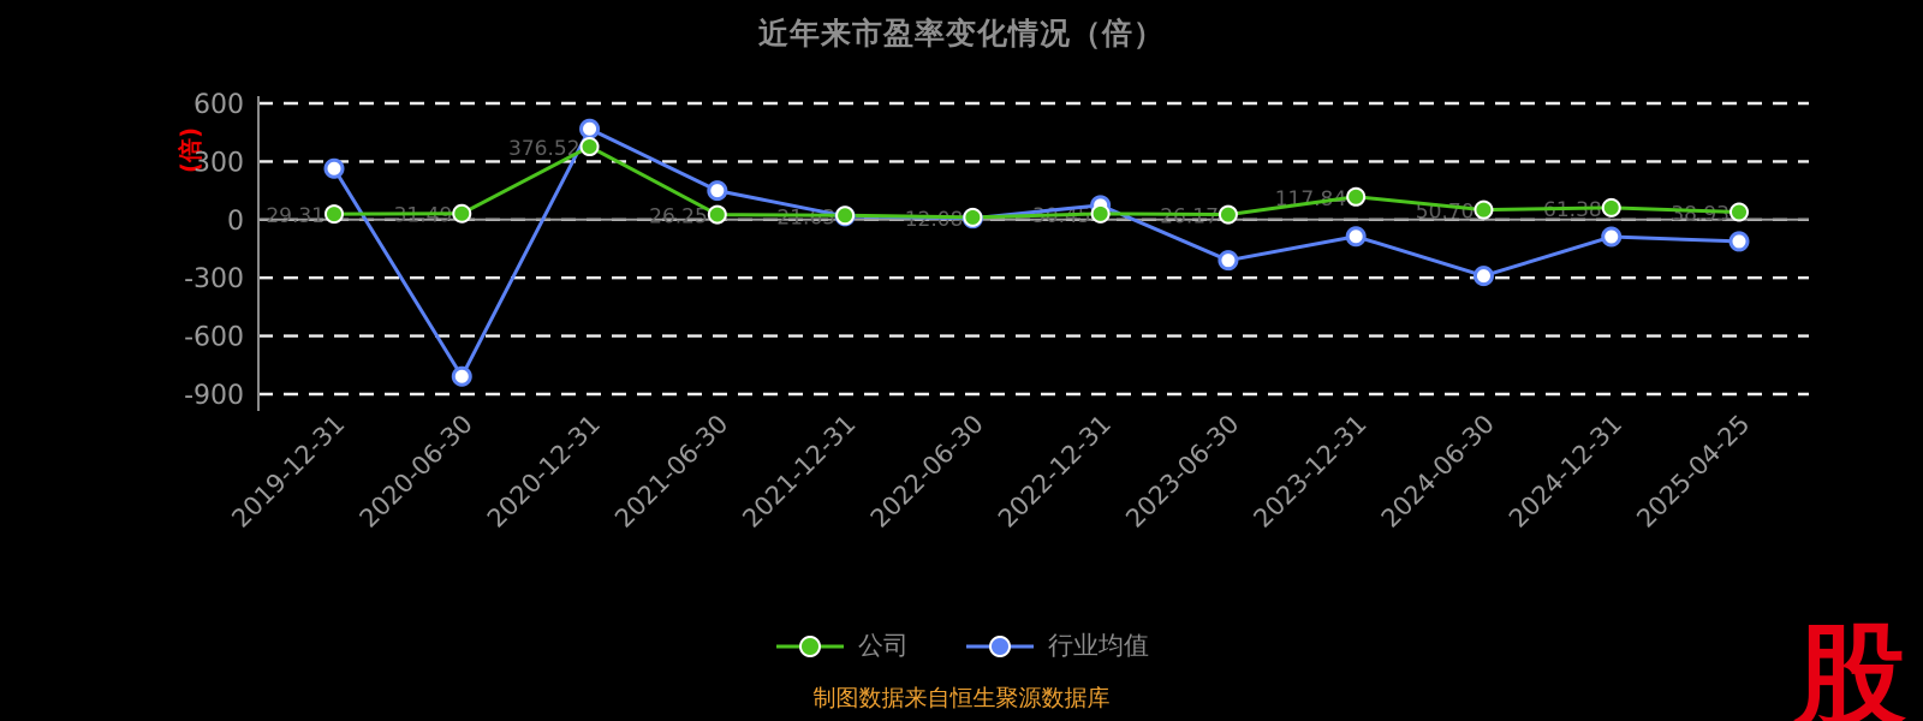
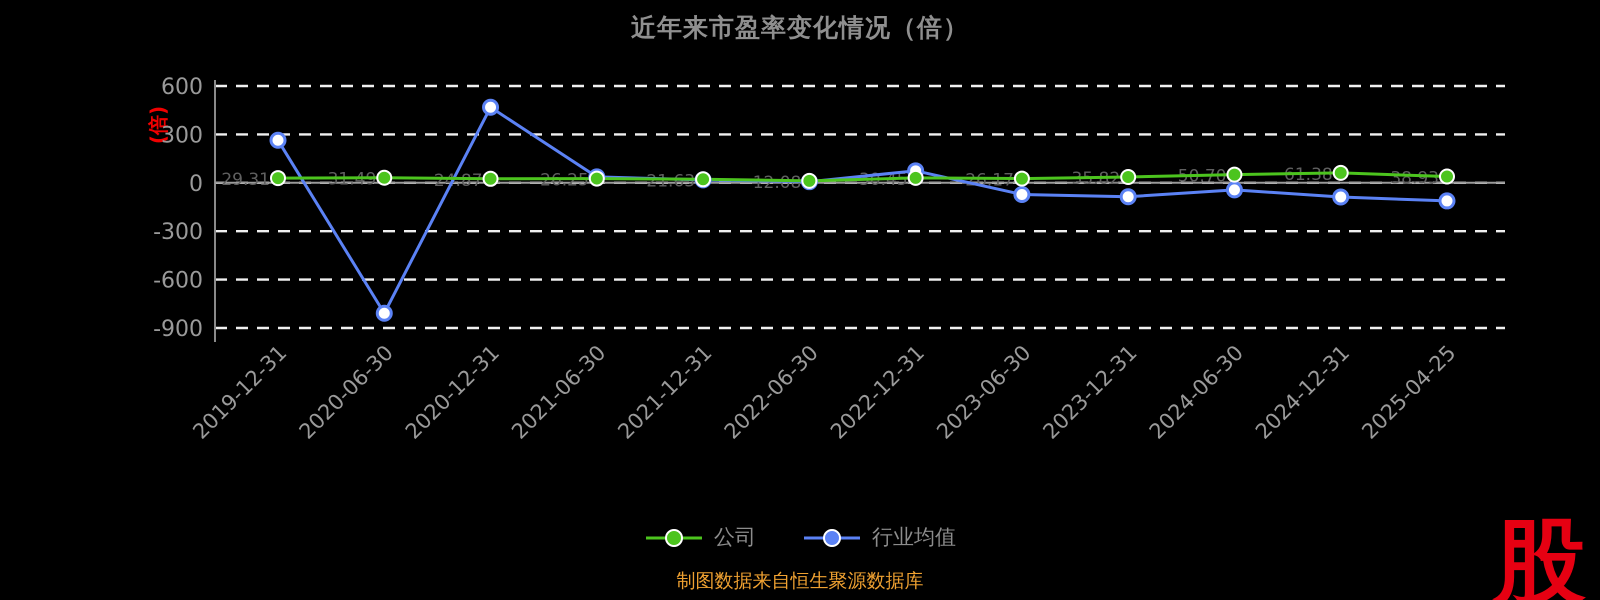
公司/2020-12-31: 376.52 -> 24.87
行业均值/2021-06-30: 150 -> 40
行业均值/2023-06-30: -210 -> -70
公司/2023-12-31: 117.84 -> 35.82
行业均值/2024-06-30: -290 -> -40
